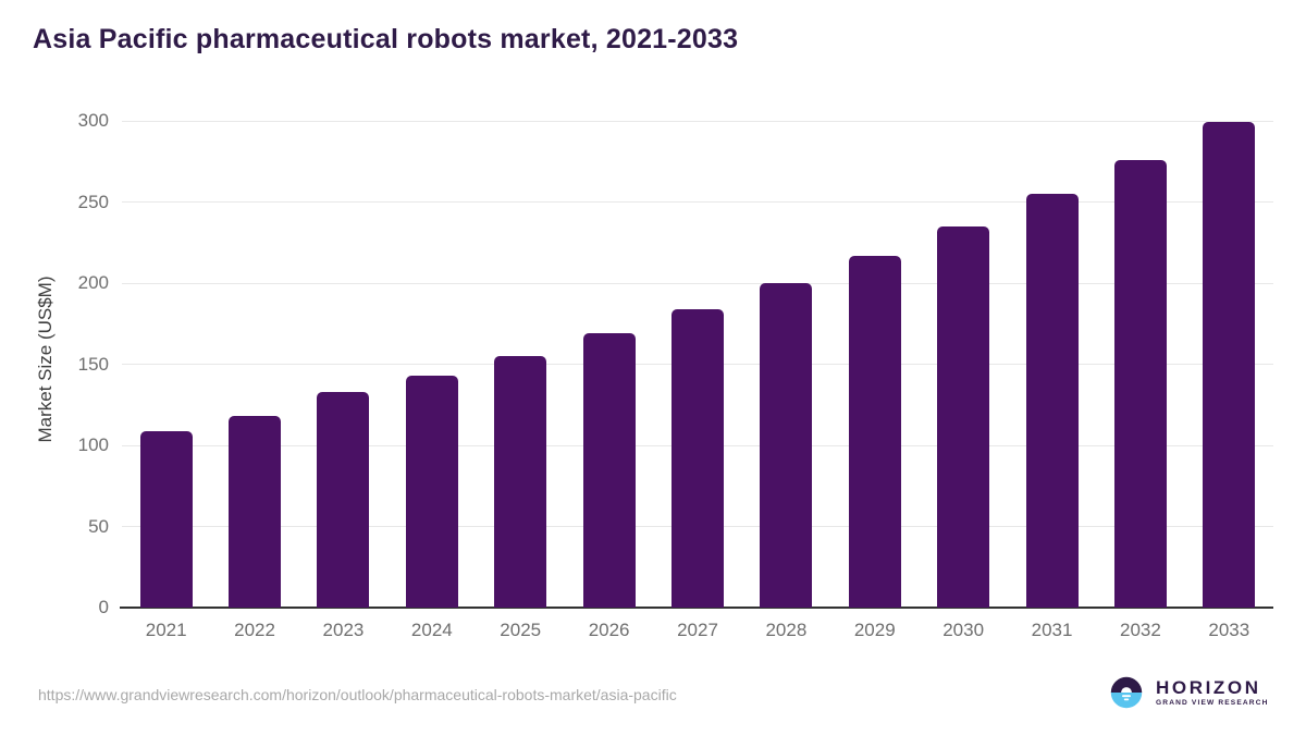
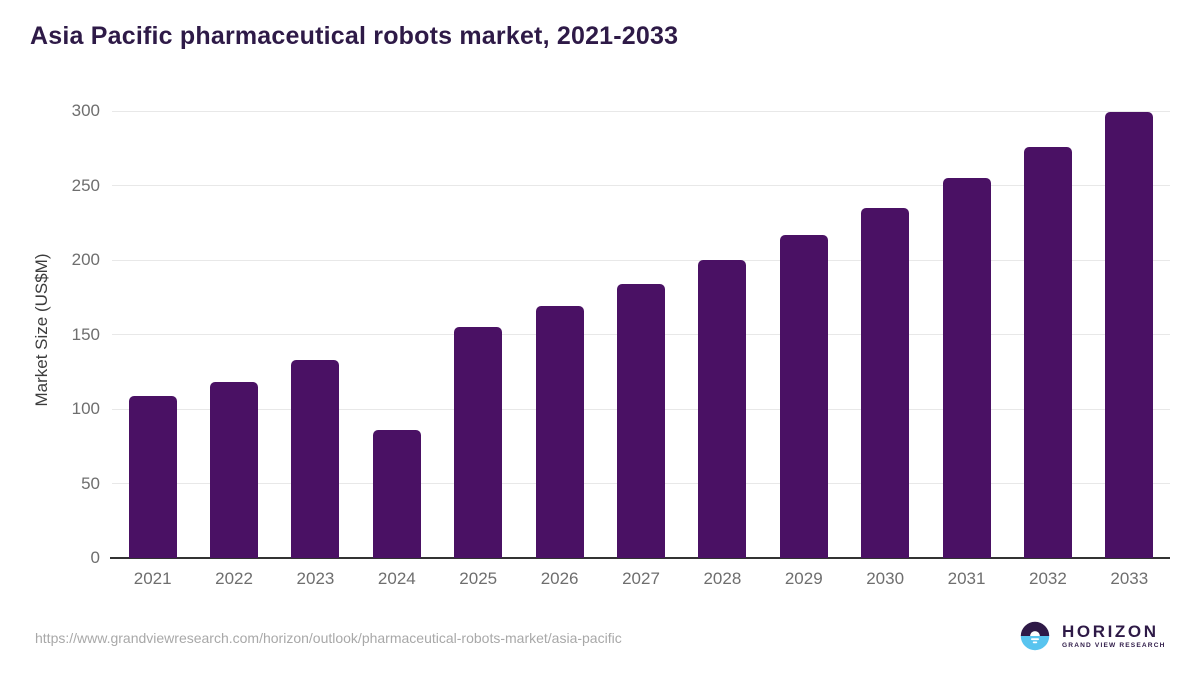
2024: 143 -> 86
